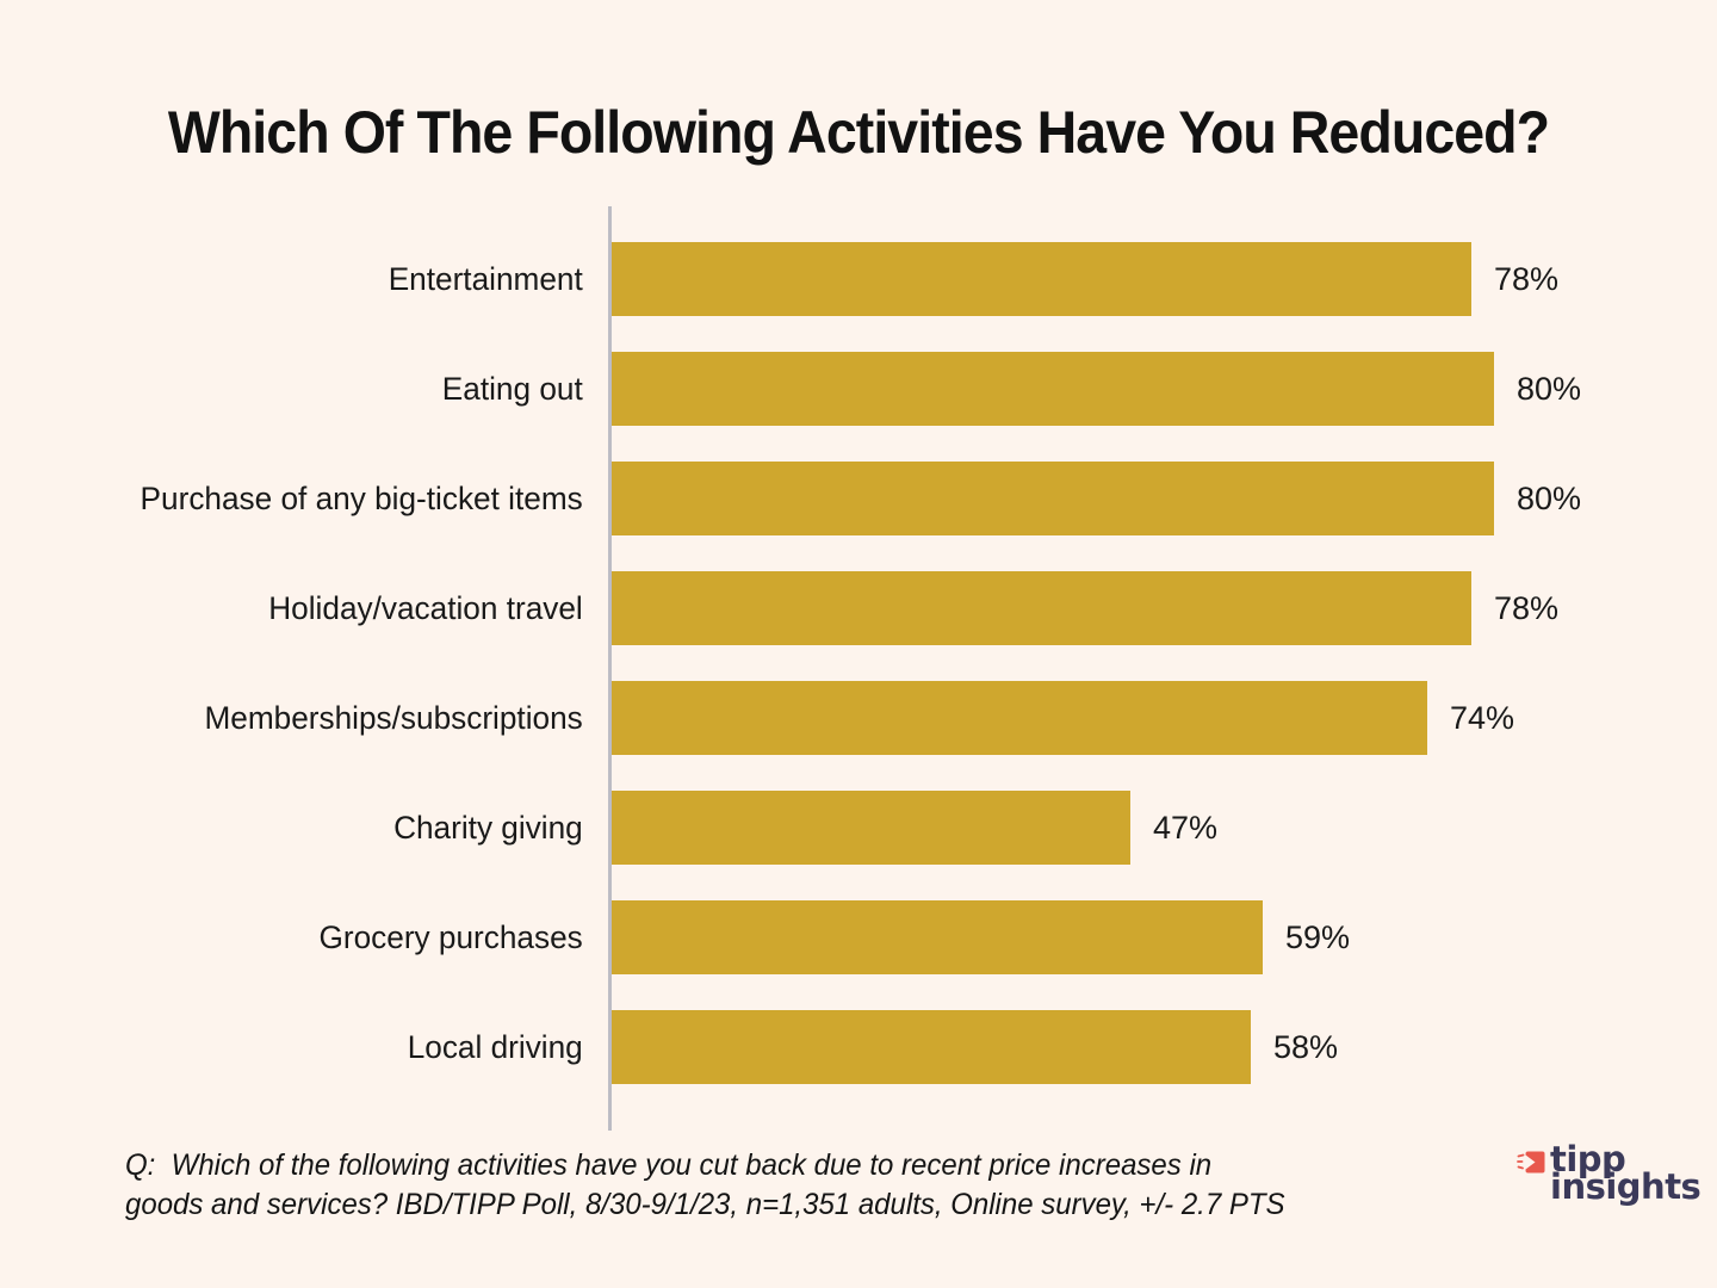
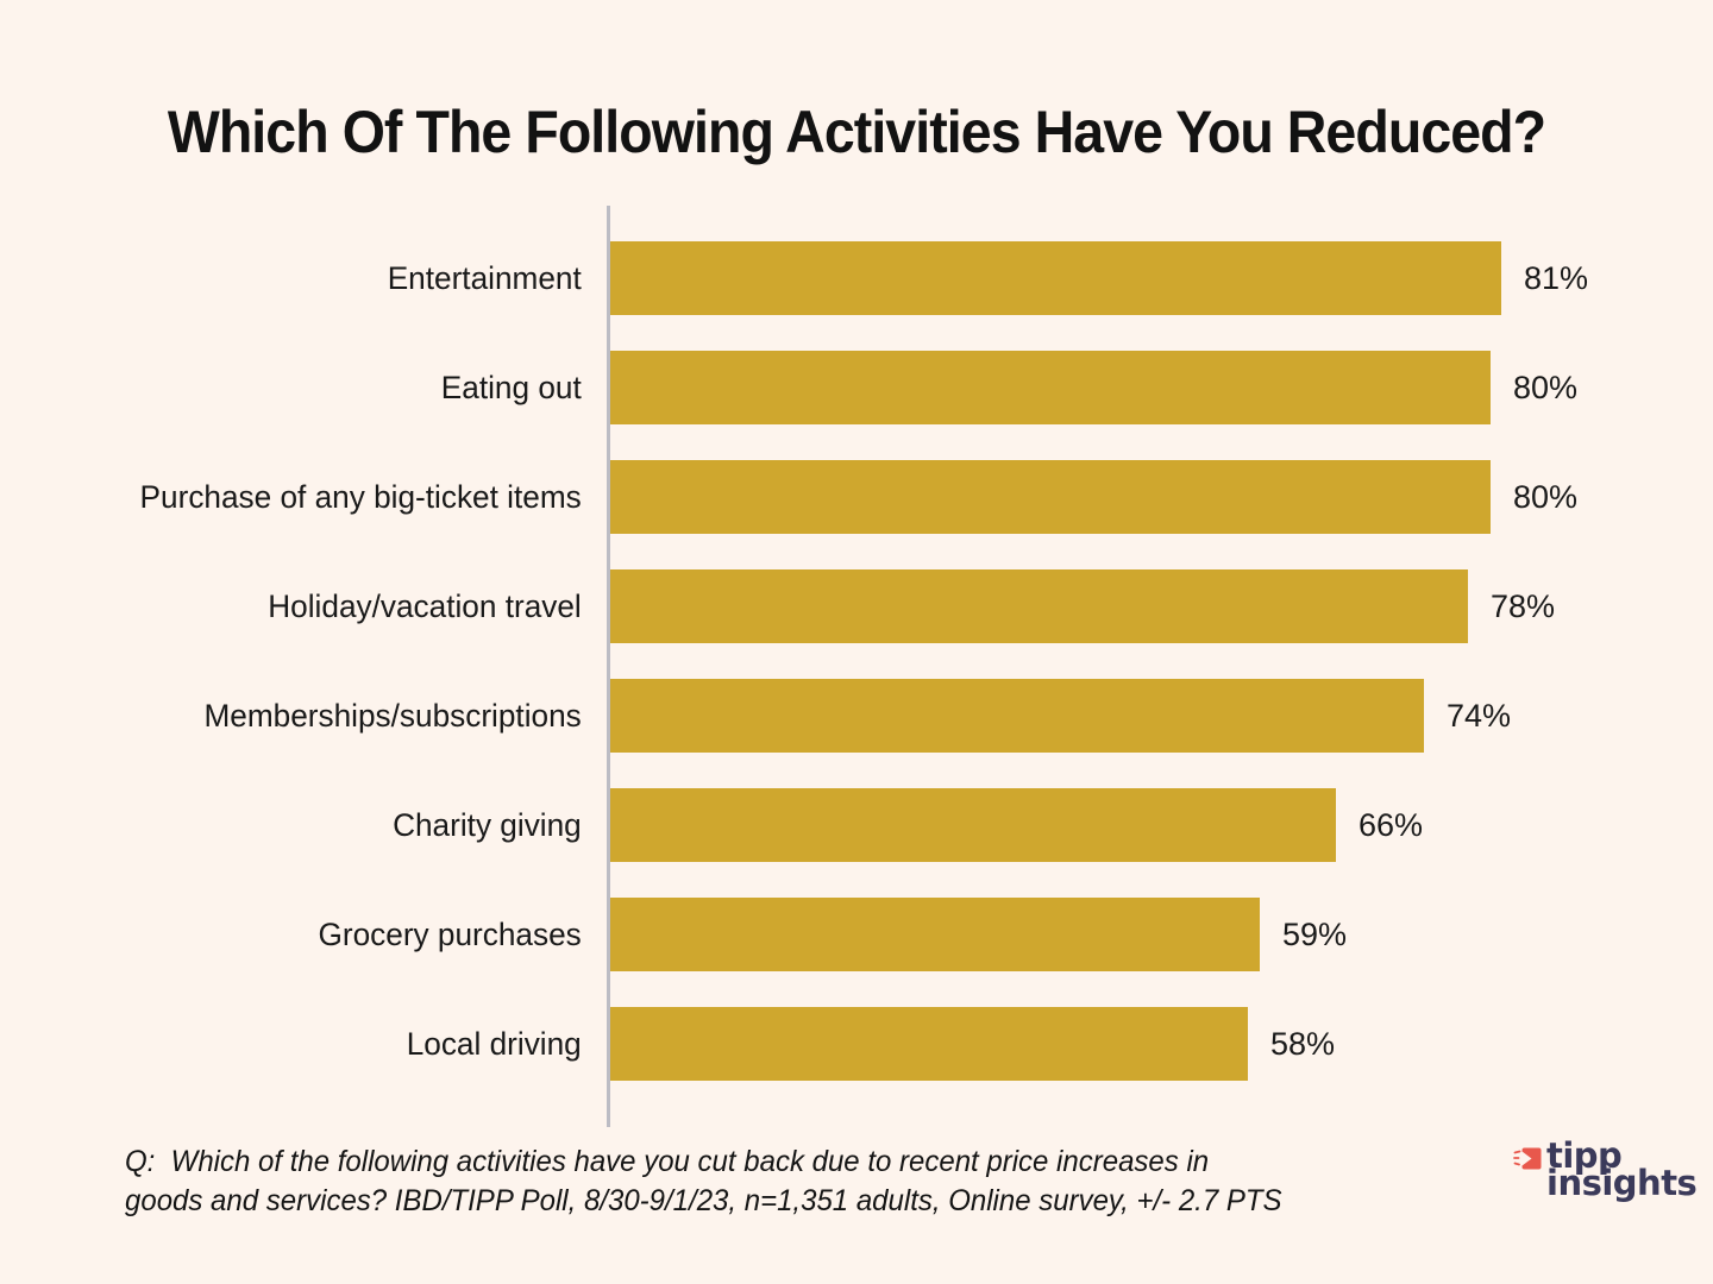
Entertainment: 78% -> 81%
Charity giving: 47% -> 66%
